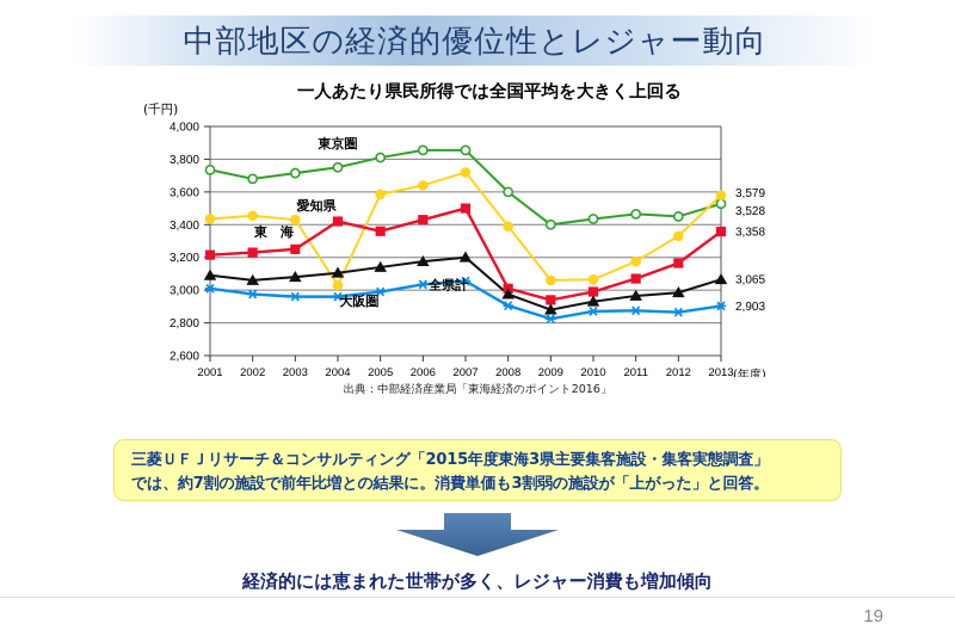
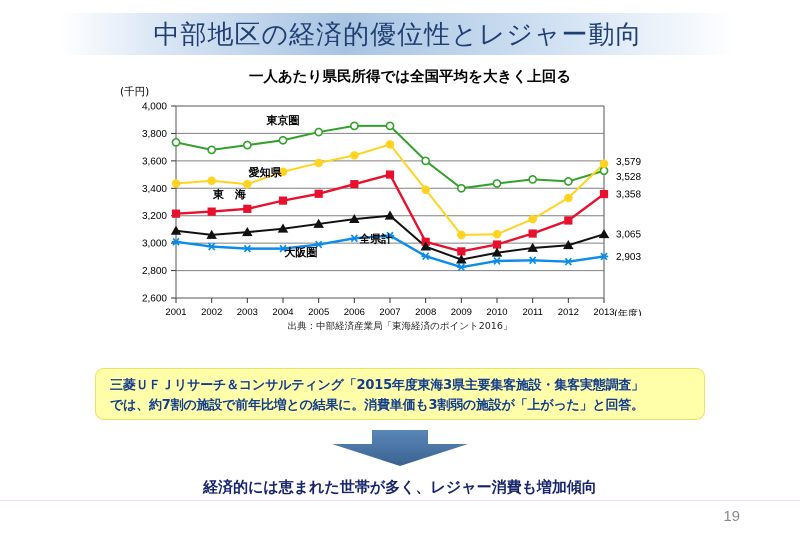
愛知県/2004: 3030 -> 3520
東 海/2004: 3420 -> 3310
